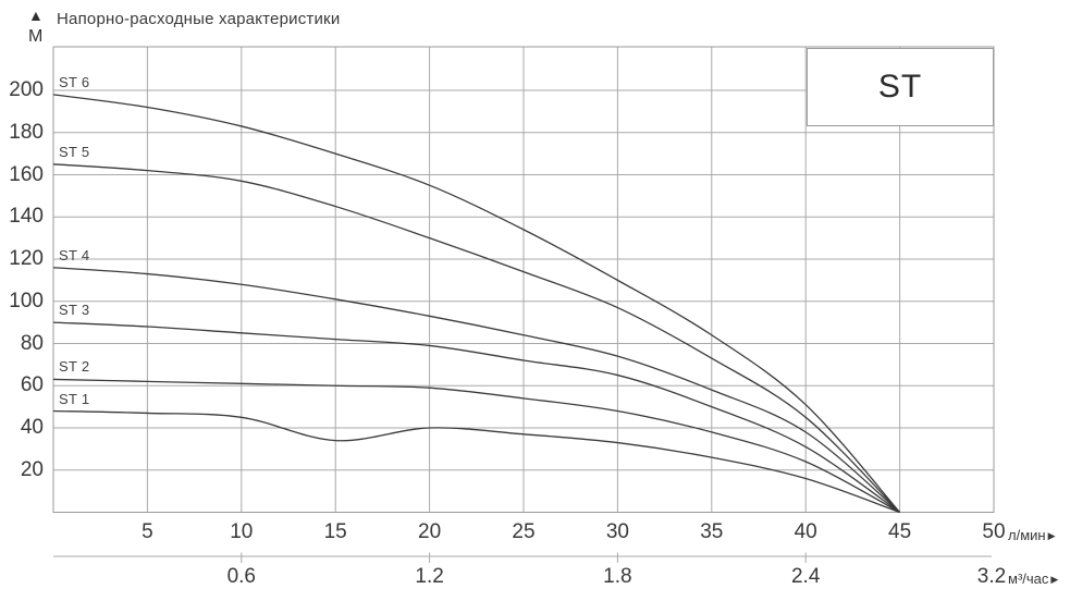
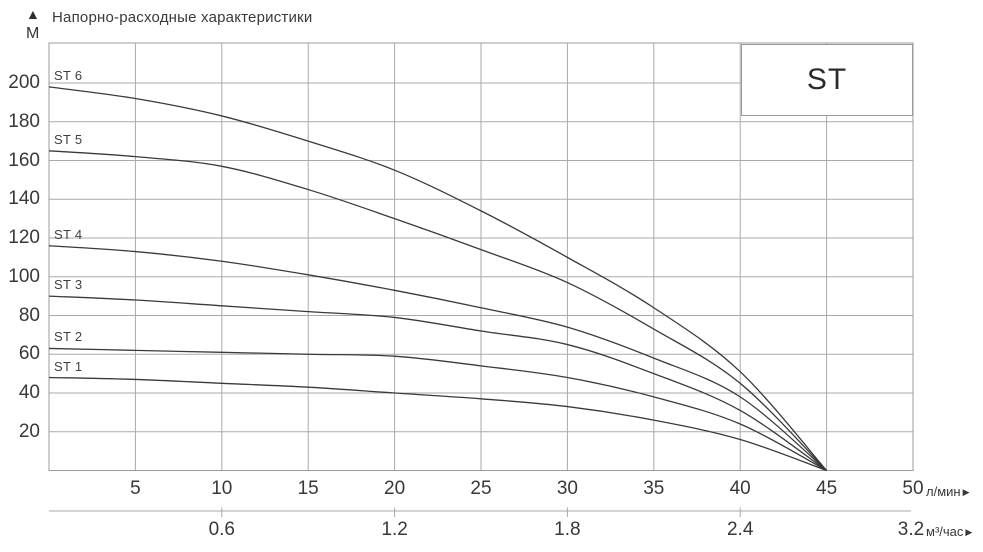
ST 1/15: 34 -> 43
